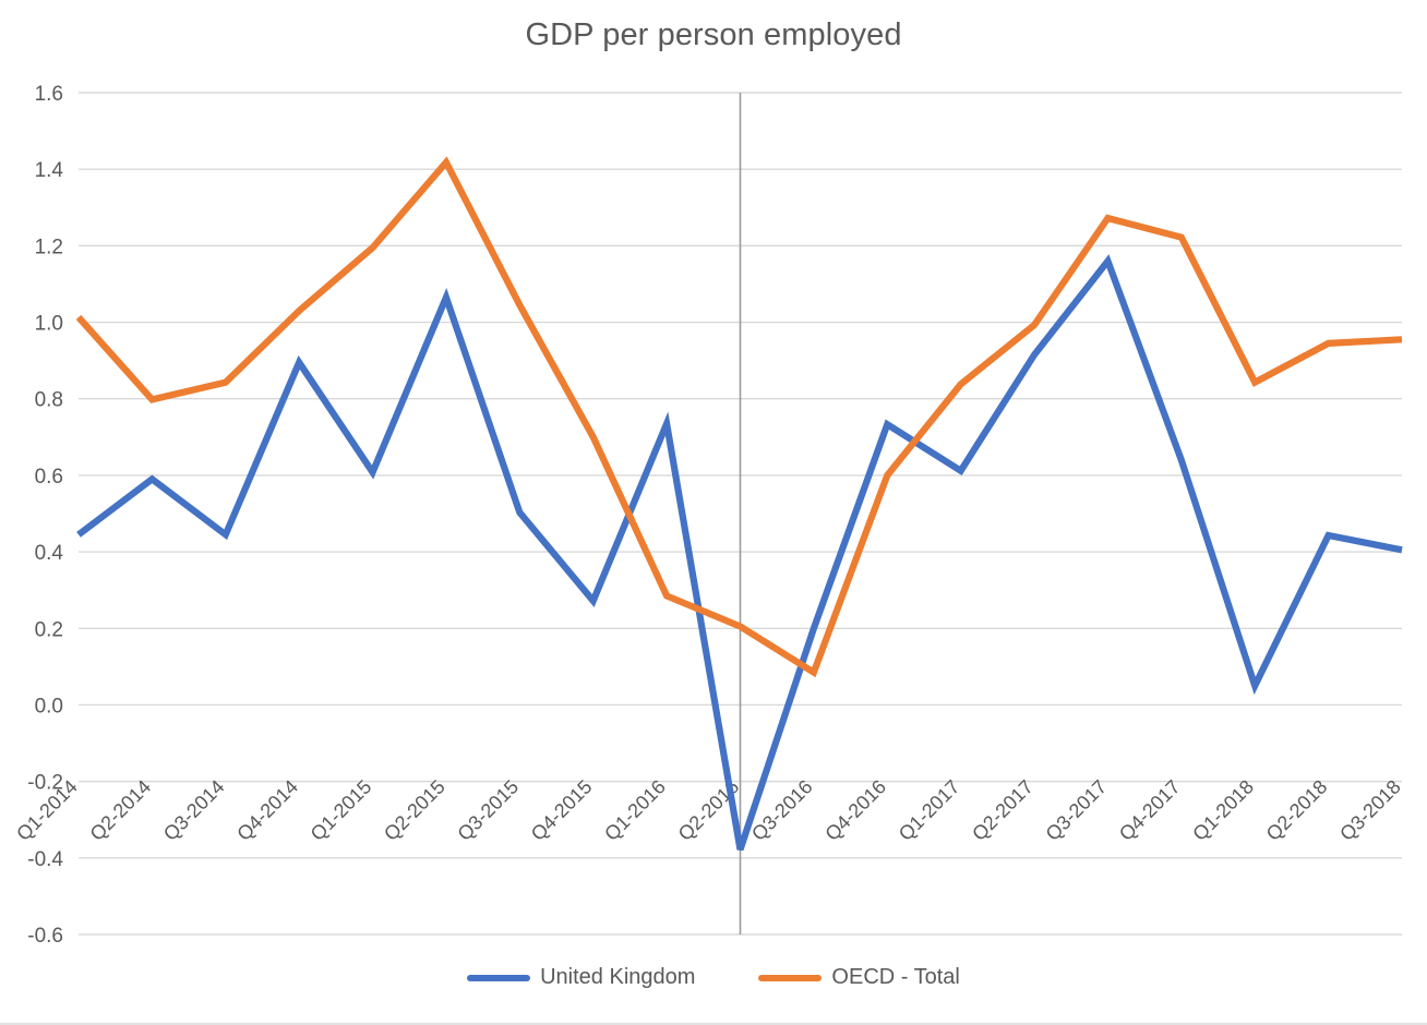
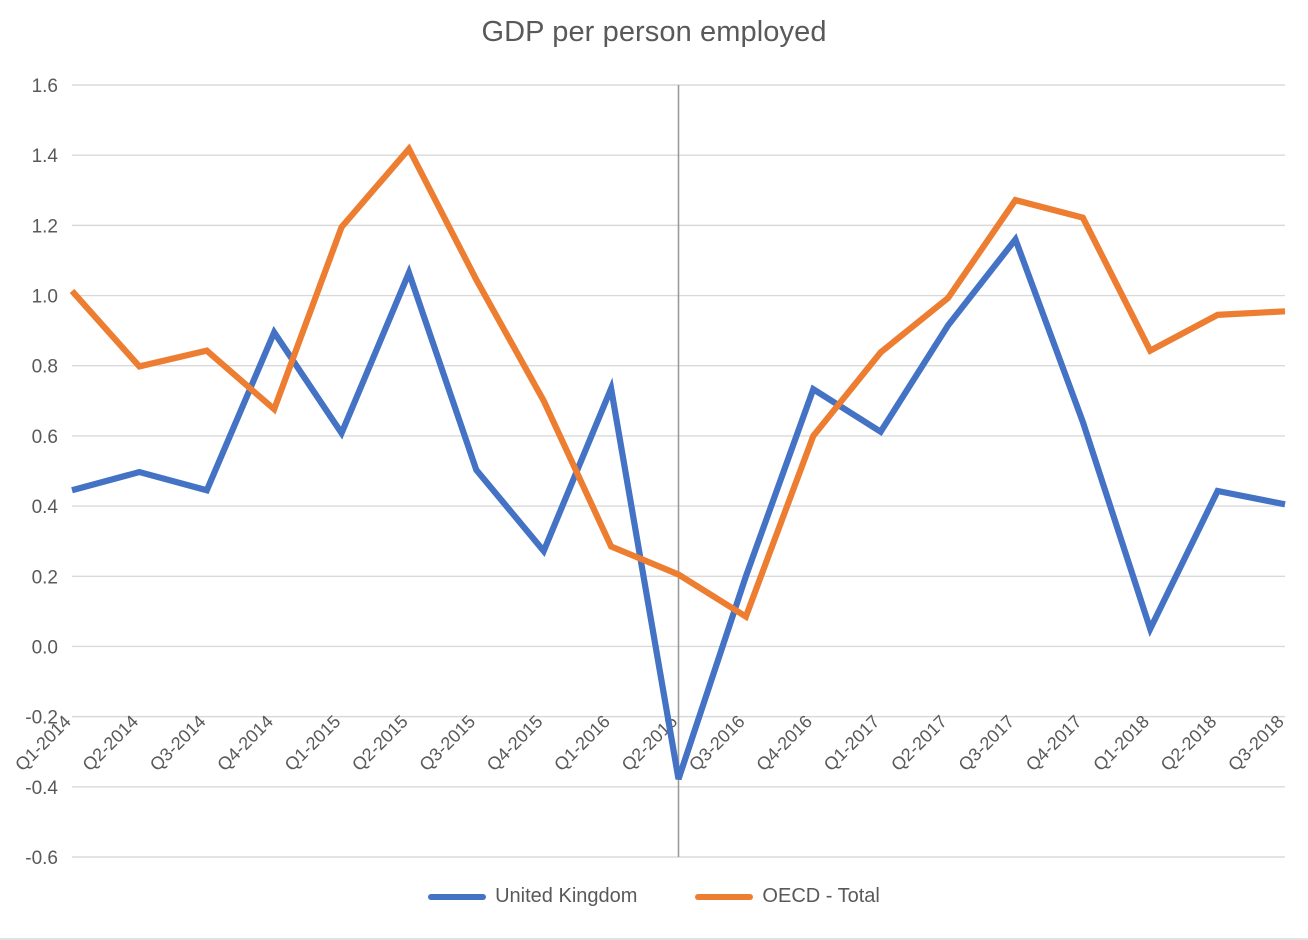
United Kingdom/Q2-2014: 0.59 -> 0.50
OECD - Total/Q4-2014: 1.03 -> 0.68
